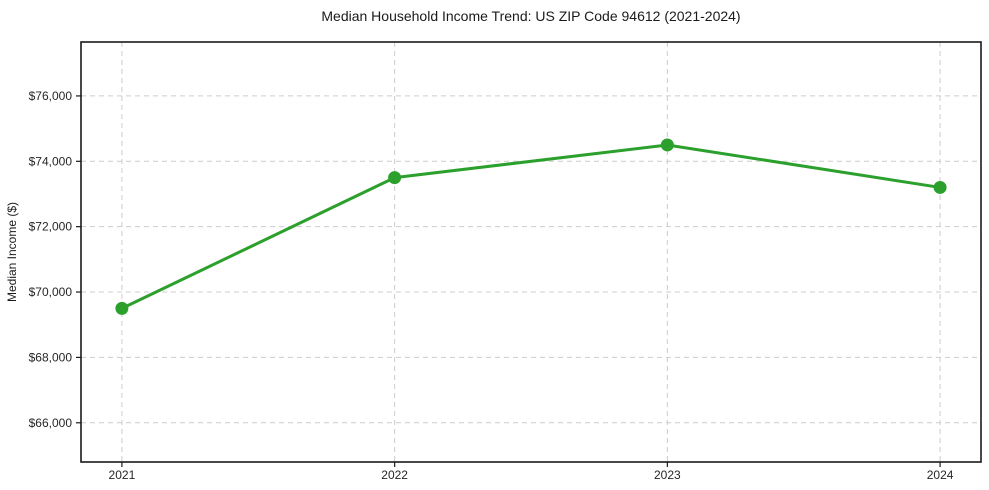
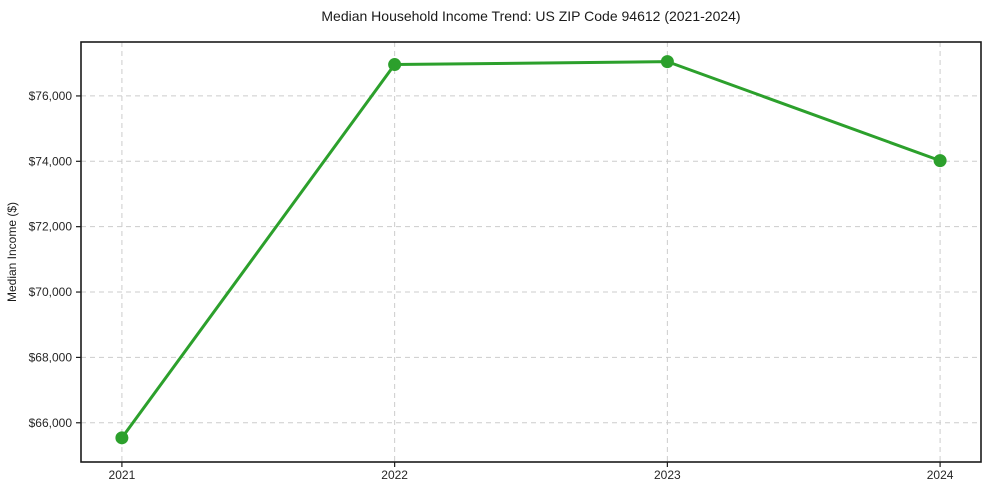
2021: $69500 -> $65500
2022: $73500 -> $77000
2023: $74500 -> $77000
2024: $73200 -> $74000
